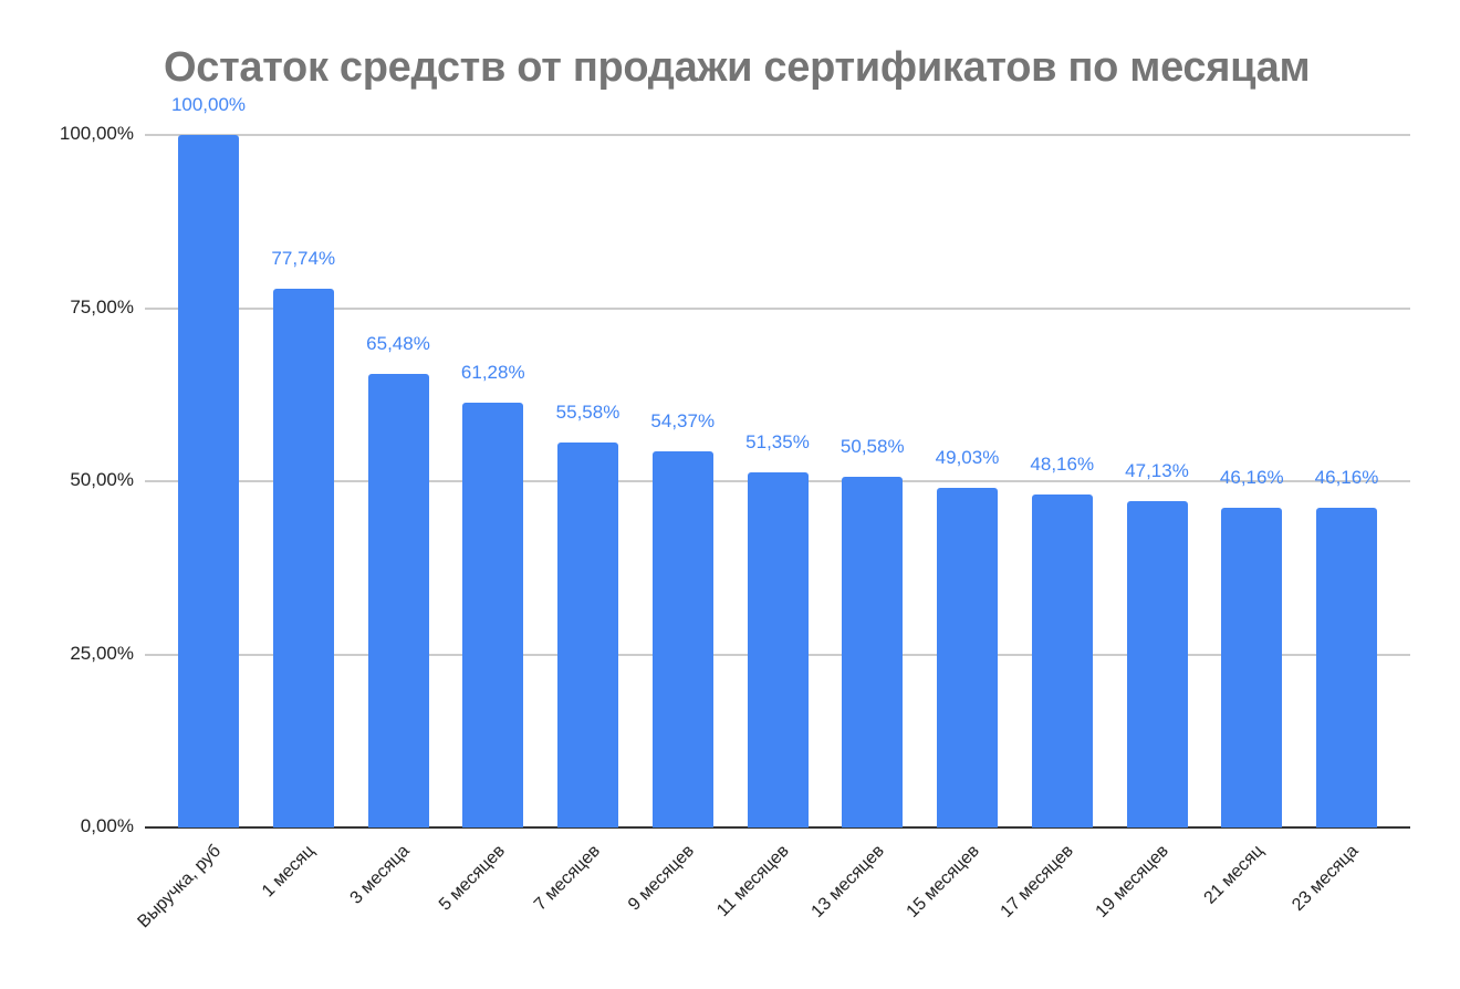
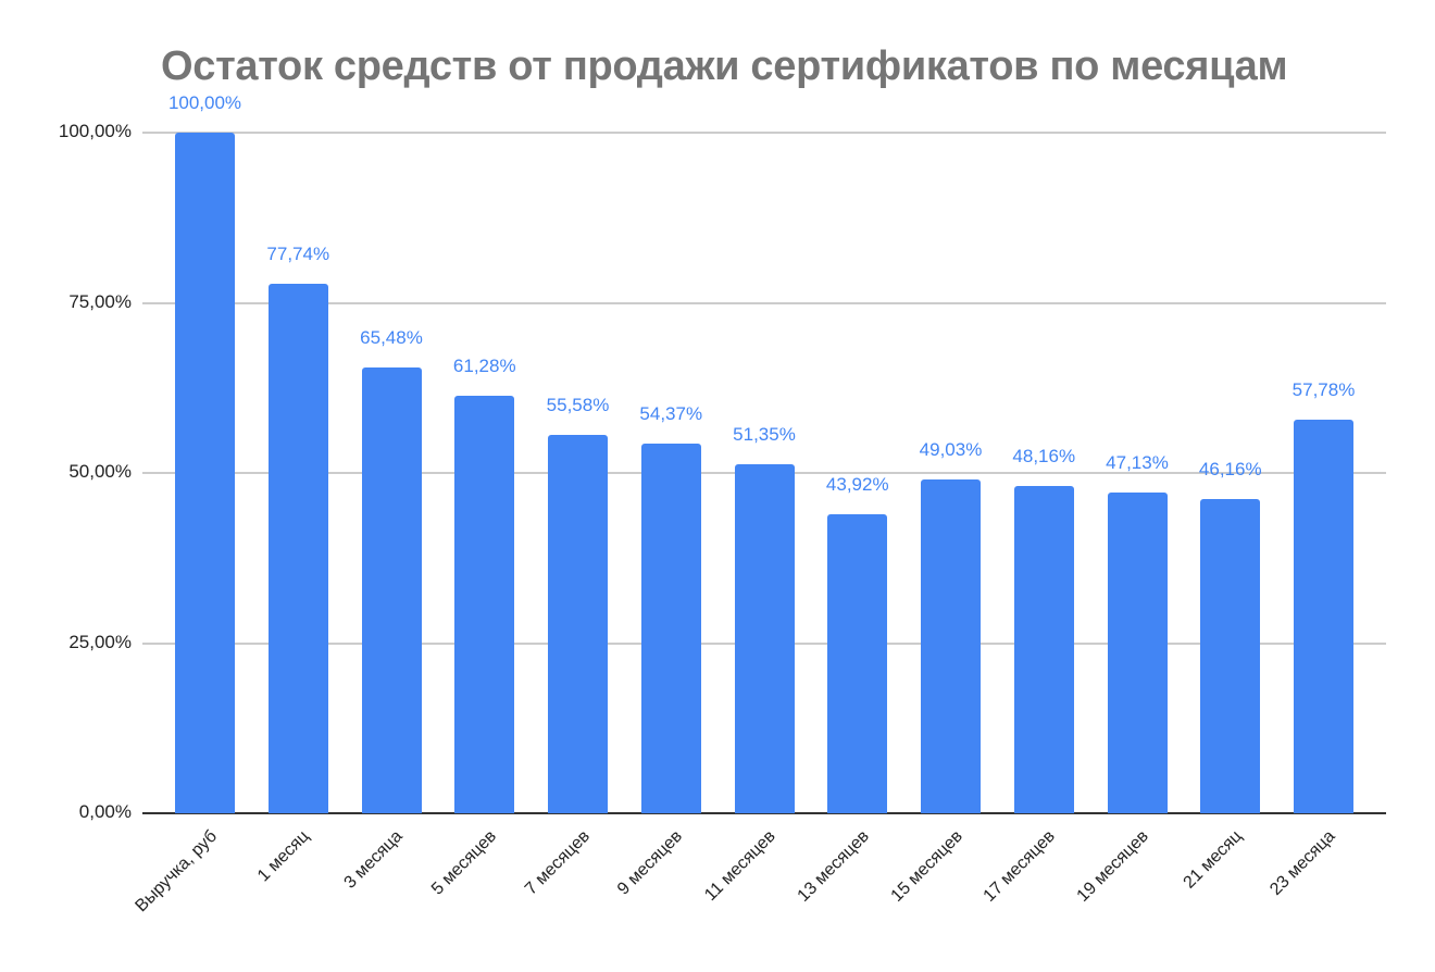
13 месяцев: 50,58% -> 43,92%
23 месяца: 46,16% -> 57,78%
